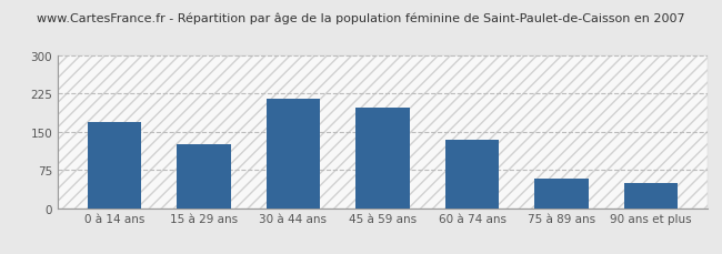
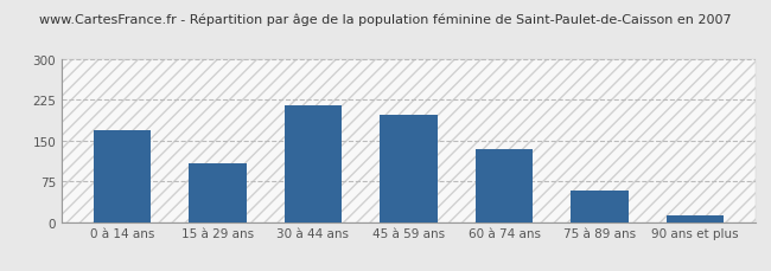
15 à 29 ans: 125 -> 108
90 ans et plus: 50 -> 13
